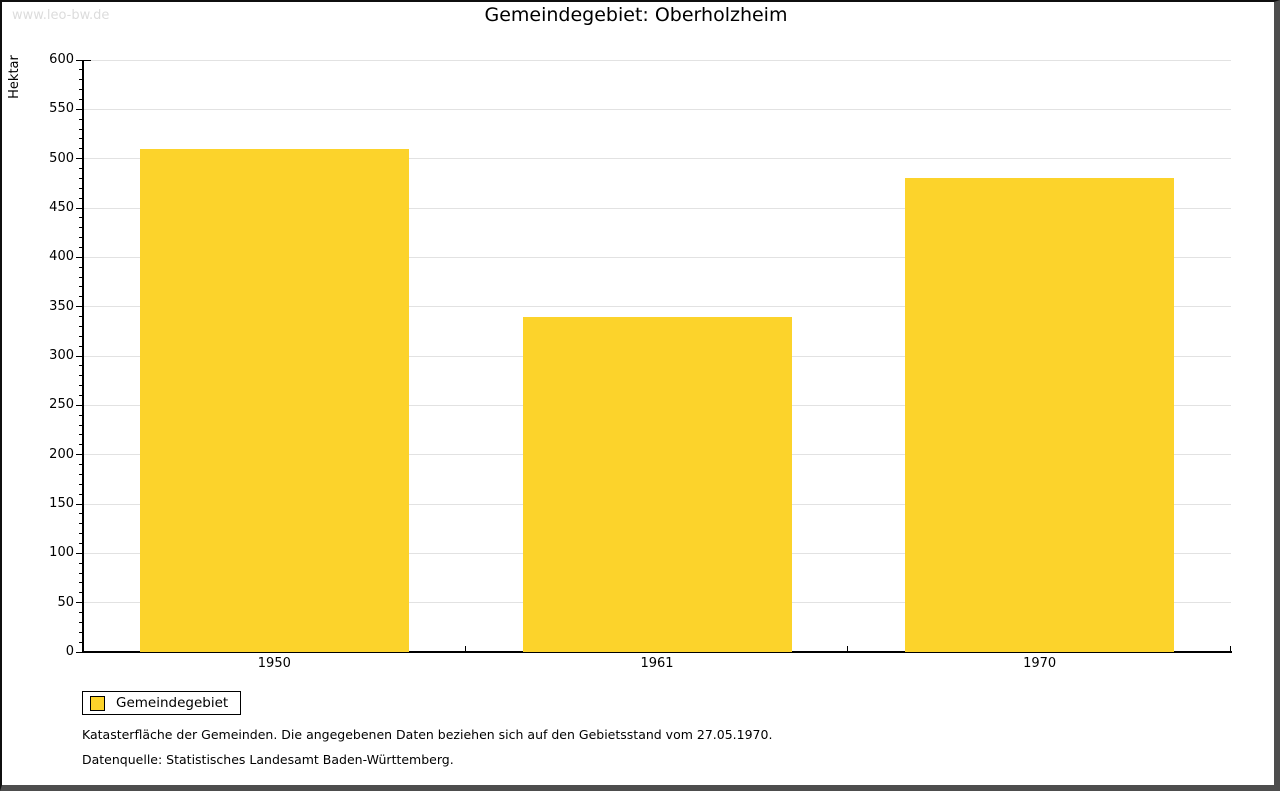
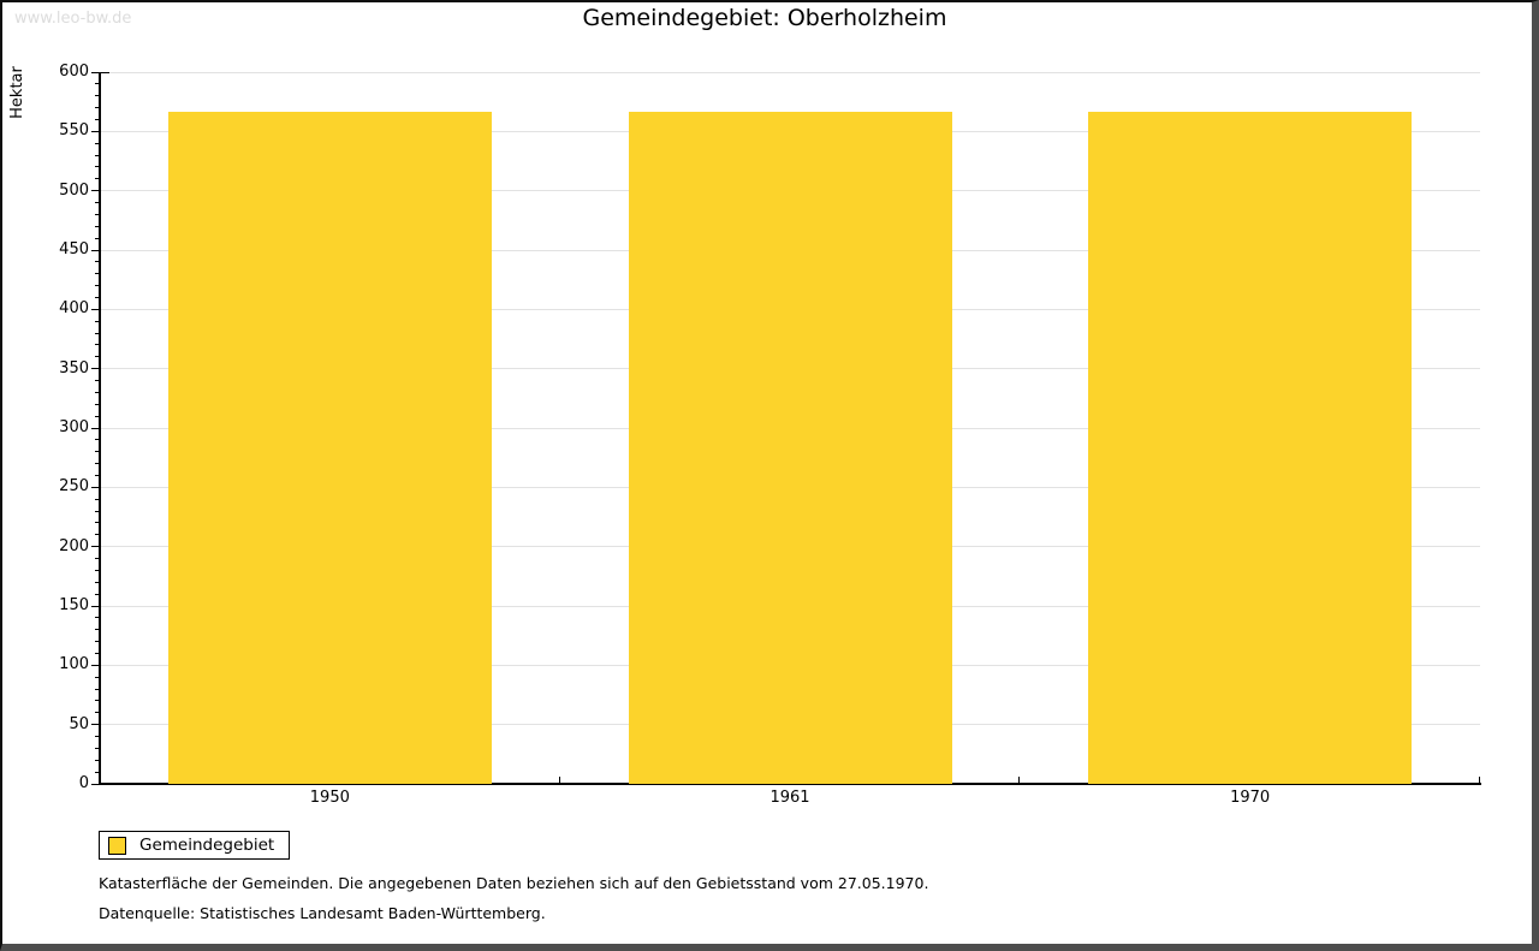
1950: 510 -> 570
1961: 340 -> 570
1970: 480 -> 570
